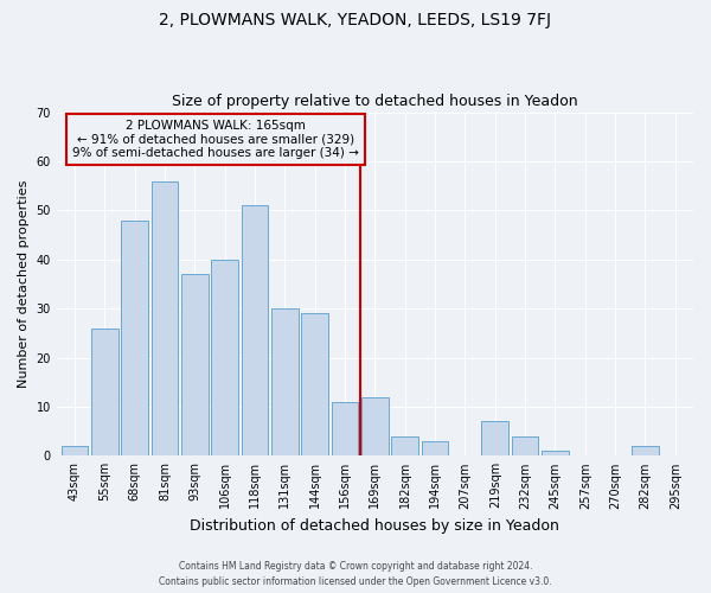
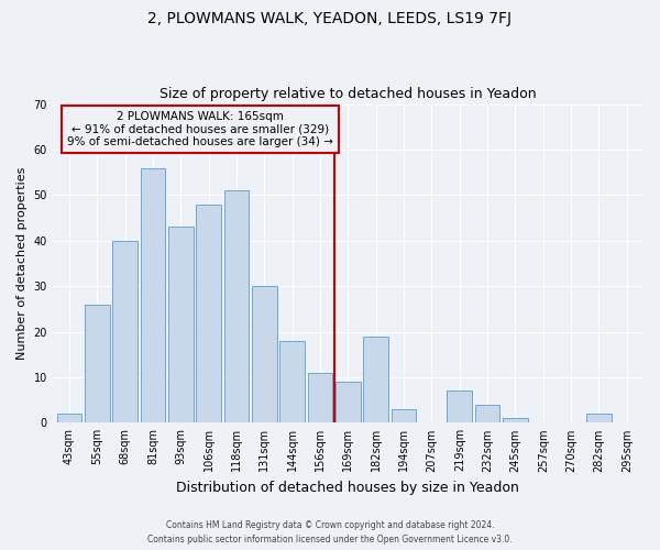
68sqm: 48 -> 40
93sqm: 37 -> 43
106sqm: 40 -> 48
144sqm: 29 -> 18
169sqm: 12 -> 9
182sqm: 4 -> 19
